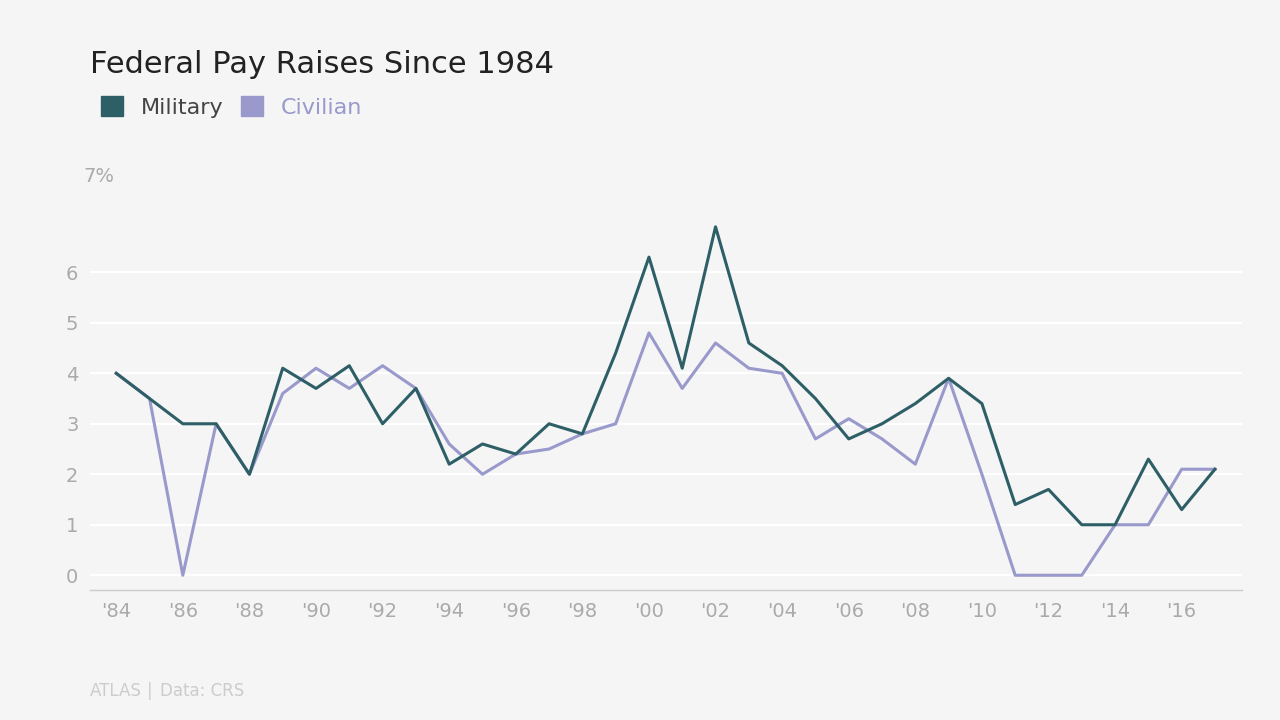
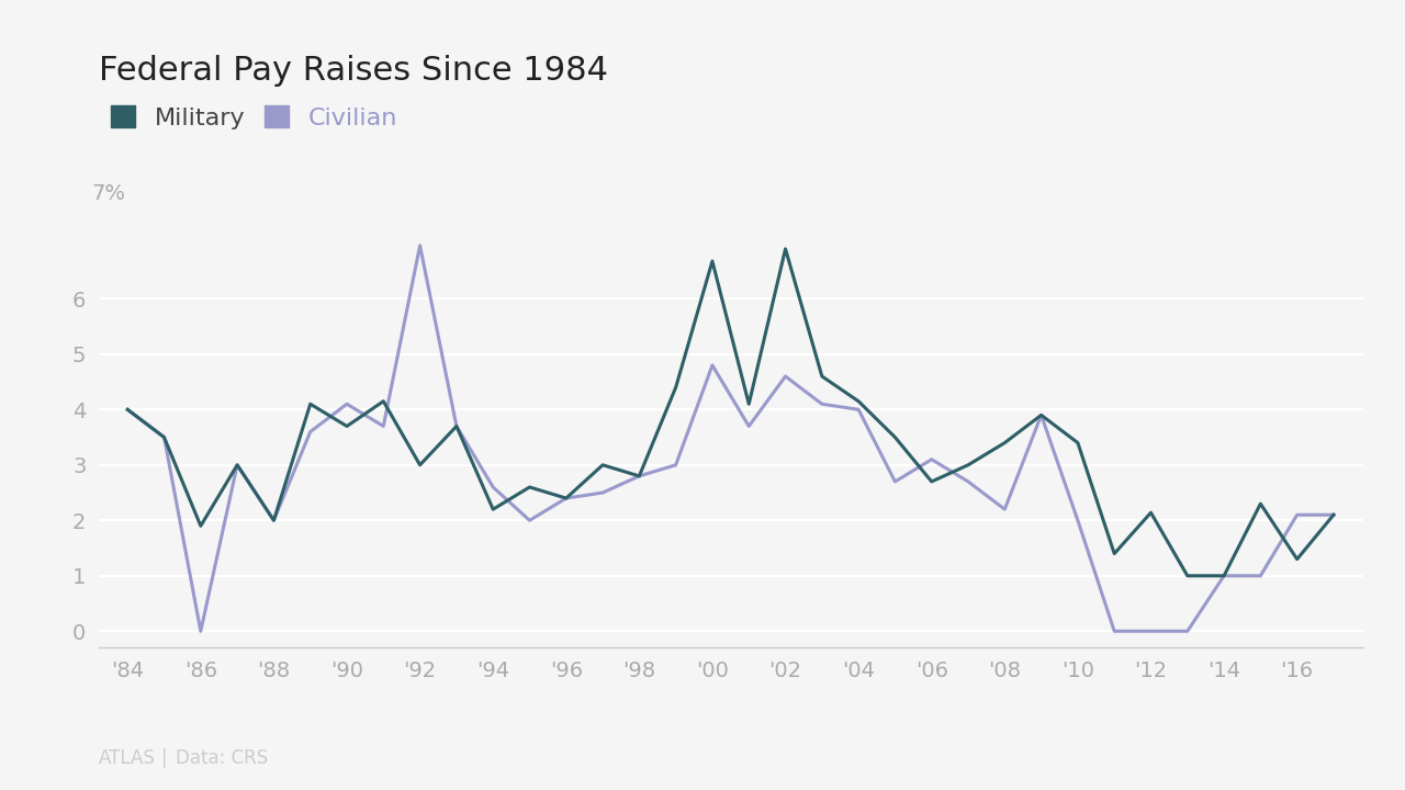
Military/'86: 3.00 -> 1.90
Civilian/'92: 4.15 -> 6.96
Military/'00: 6.30 -> 6.68
Military/'12: 1.70 -> 2.14
